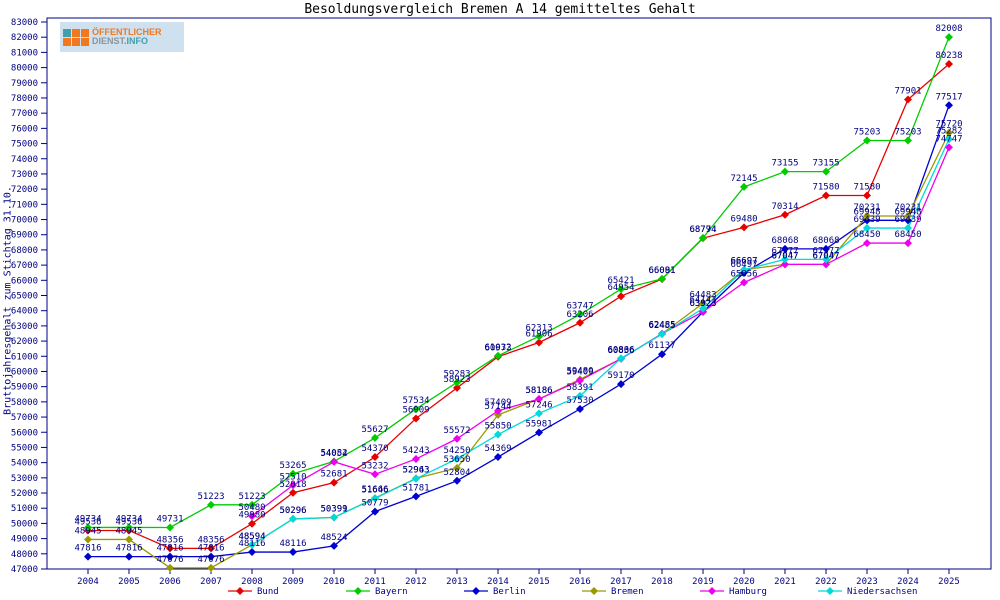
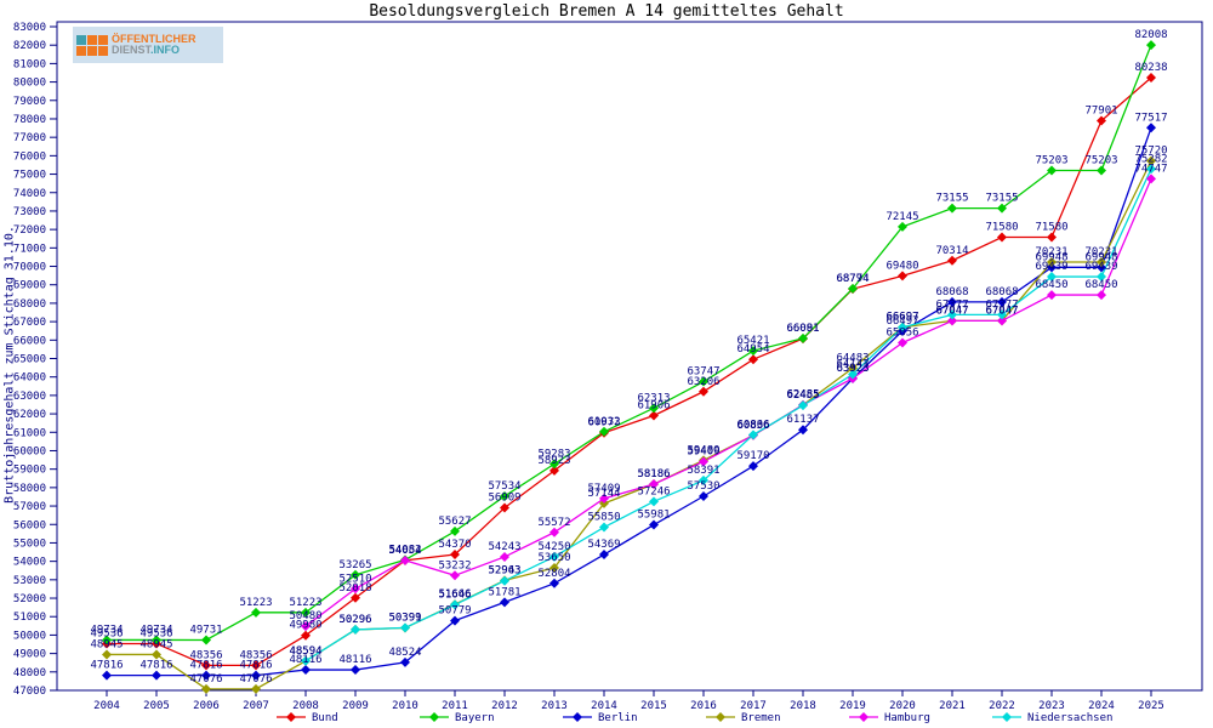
Bund/2010: 52681 -> 54054
